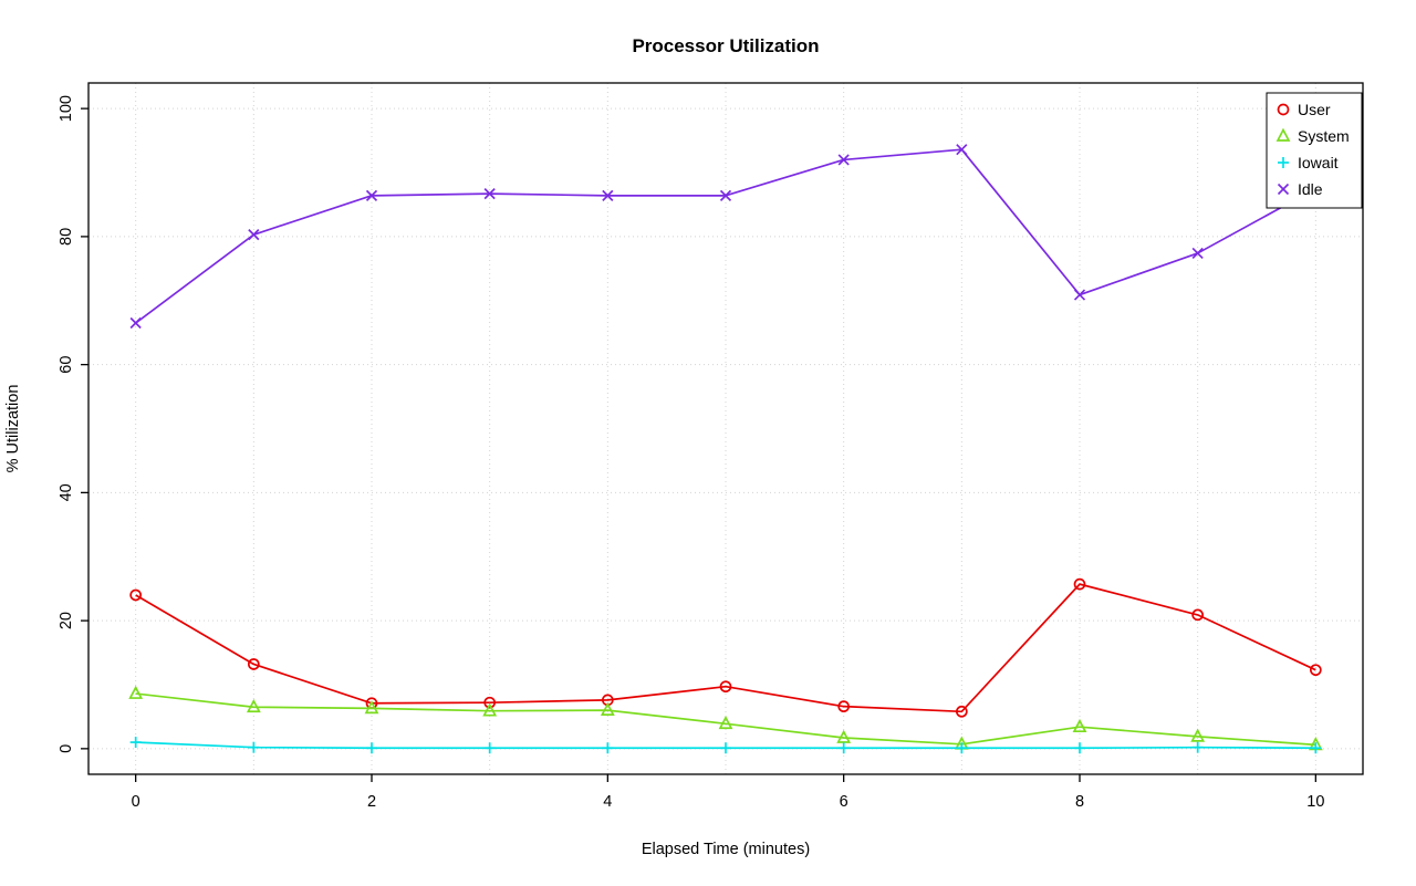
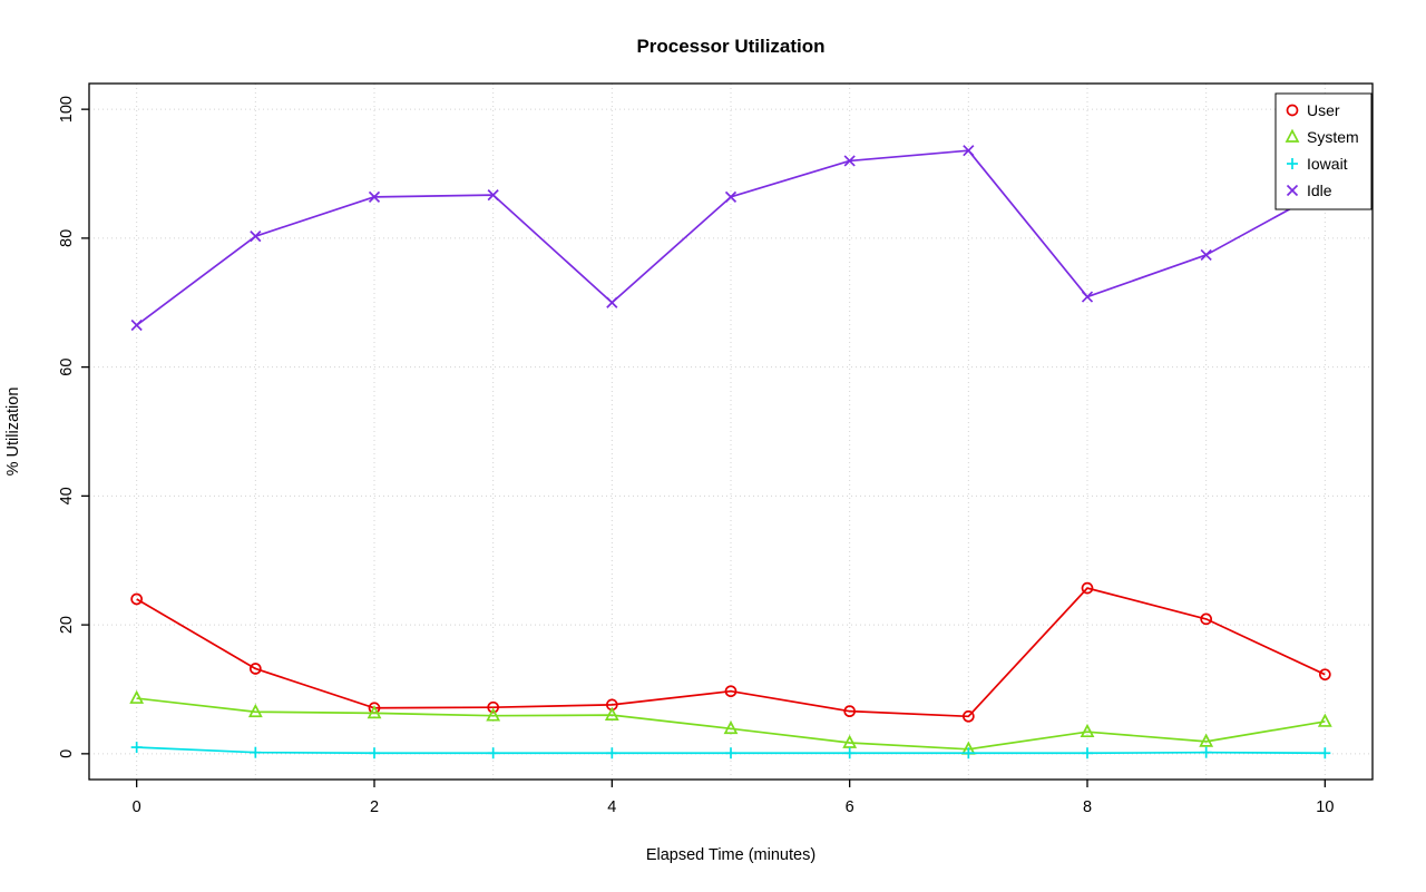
Idle/4: 86 -> 70
System/10: 1 -> 5
